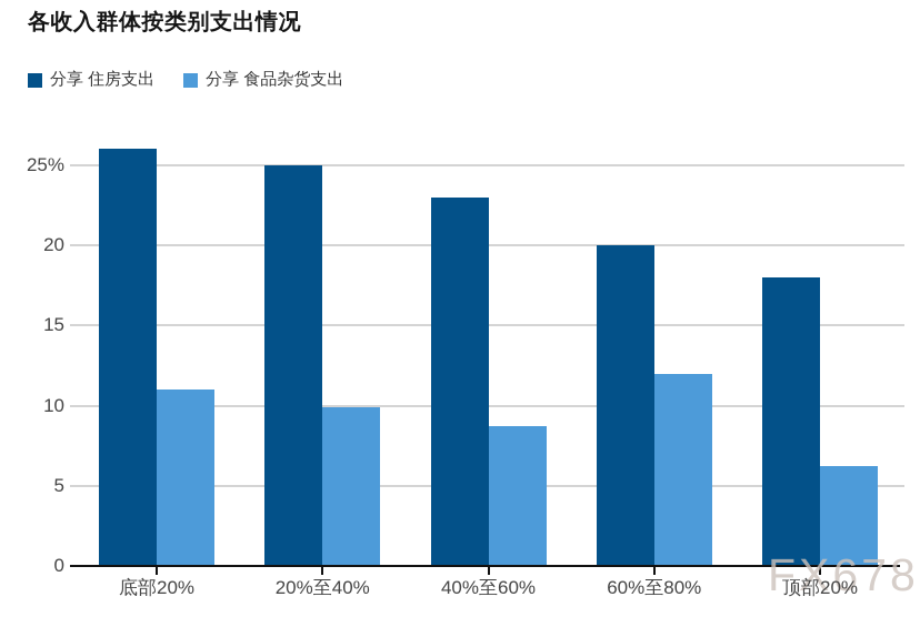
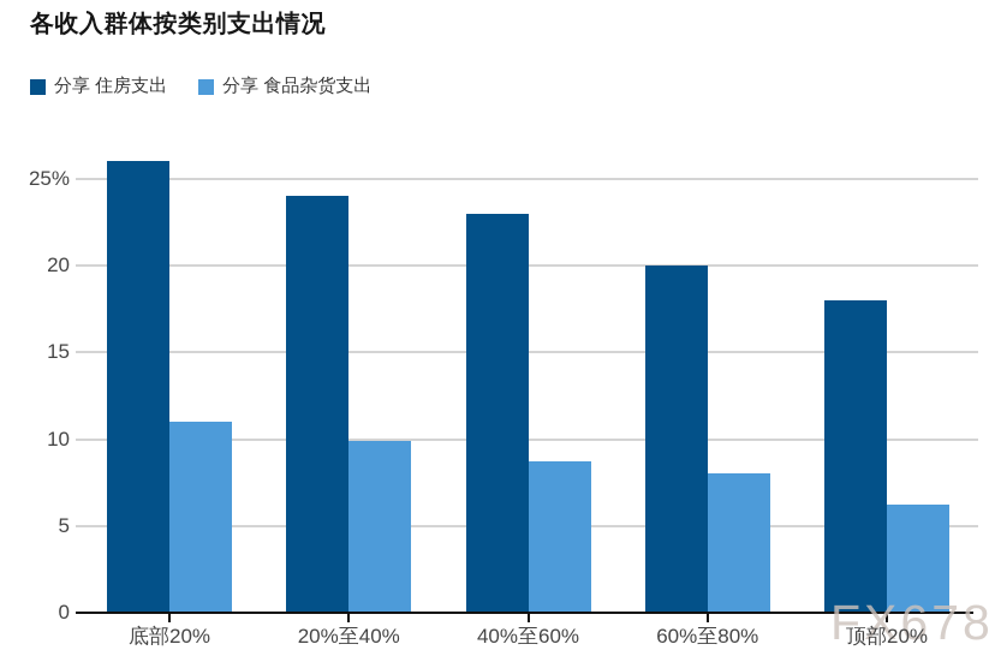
分享 住房支出/20%至40%: 25% -> 24%
分享 食品杂货支出/60%至80%: 12.0% -> 8.0%
